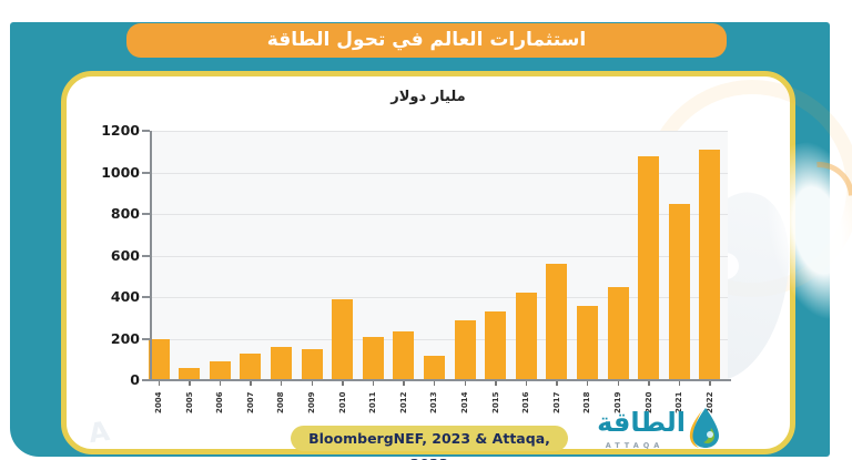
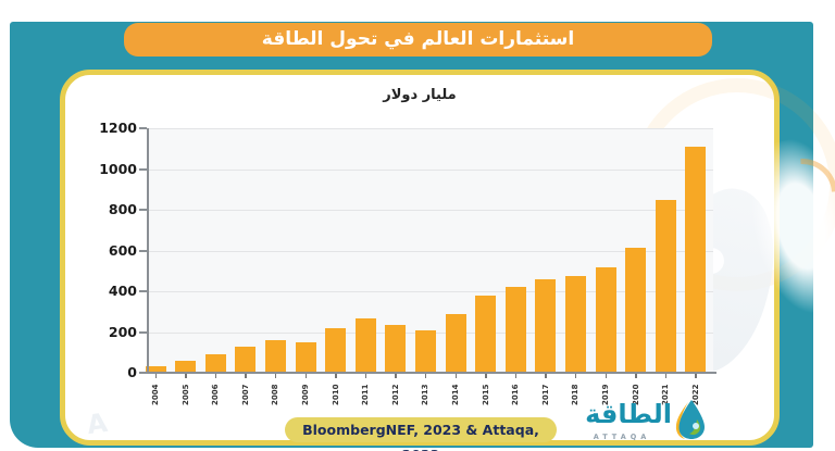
2004: 200 -> 30
2010: 390 -> 220
2011: 210 -> 260
2013: 120 -> 210
2015: 330 -> 380
2017: 560 -> 460
2018: 360 -> 480
2019: 450 -> 520
2020: 1080 -> 620
